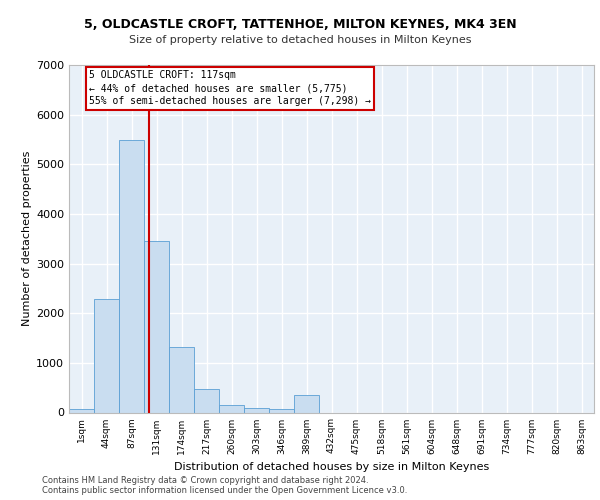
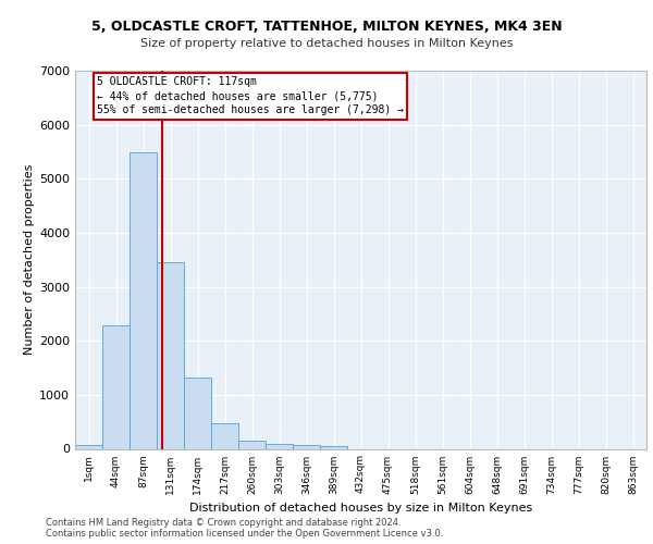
389sqm: 350 -> 50
